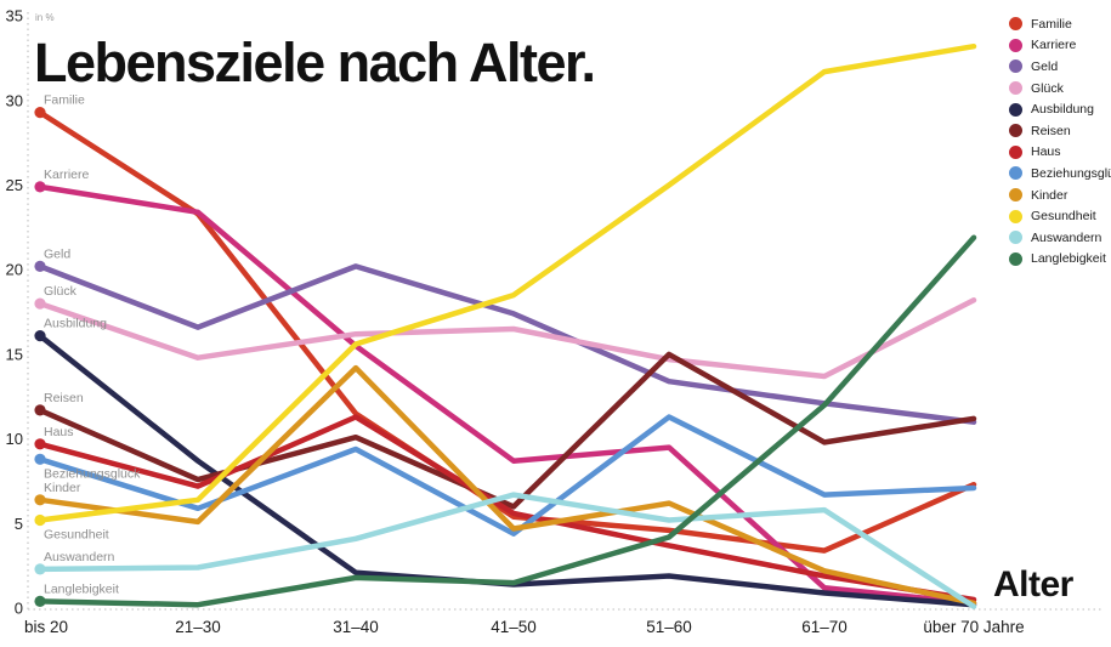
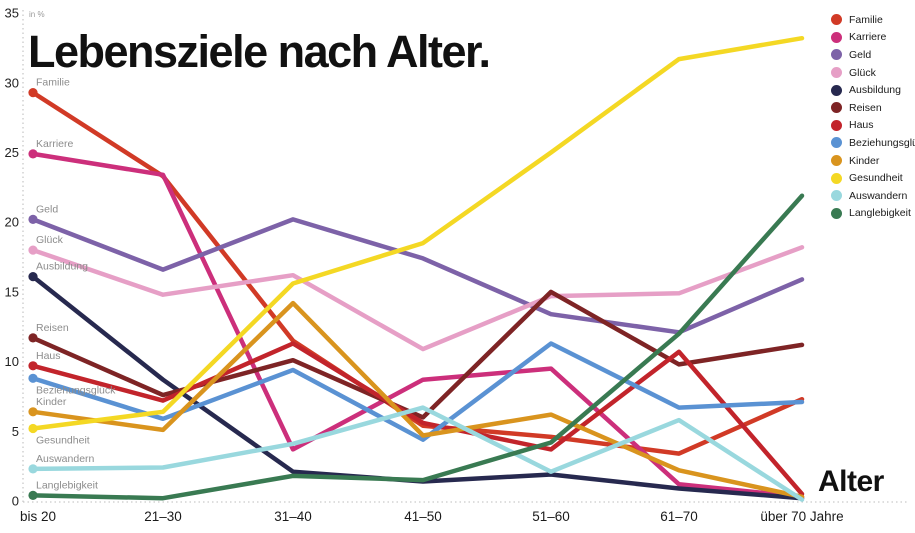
Karriere/31–40: 15.5 -> 3.7
Glück/41–50: 16.5 -> 10.9
Auswandern/51–60: 5.2 -> 2.1
Glück/61–70: 13.7 -> 14.9
Haus/61–70: 1.9 -> 10.7
Geld/über 70 Jahre: 11.0 -> 15.9
